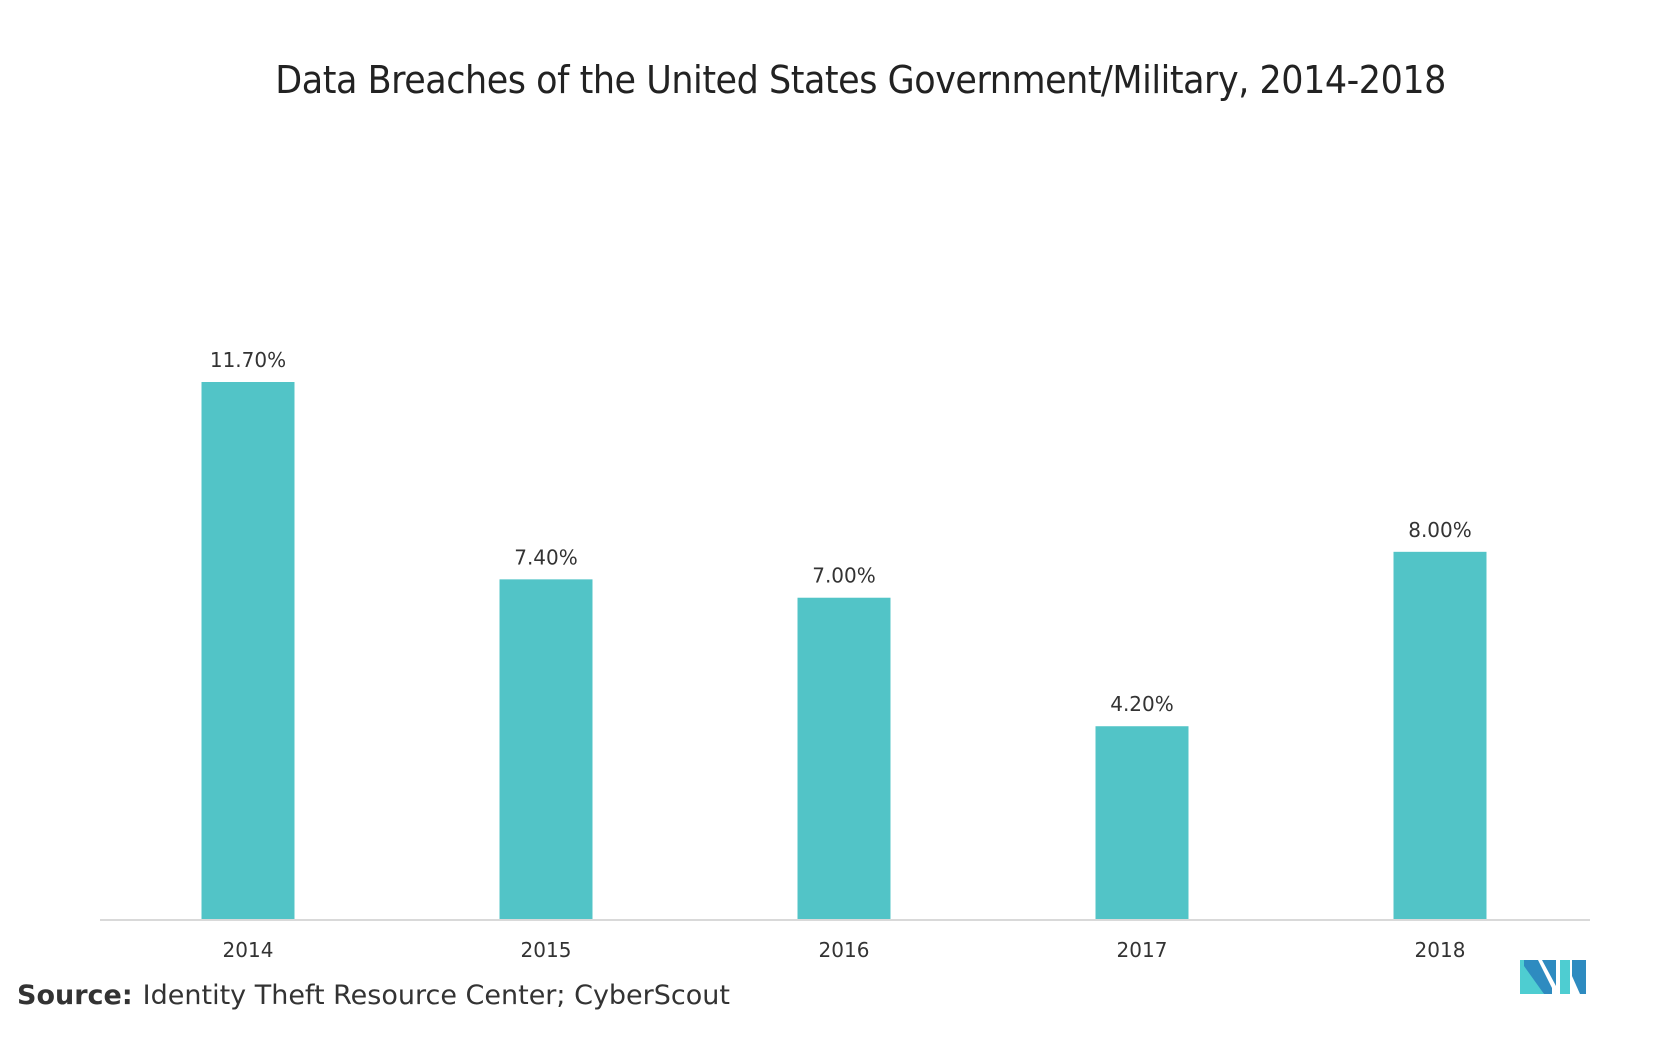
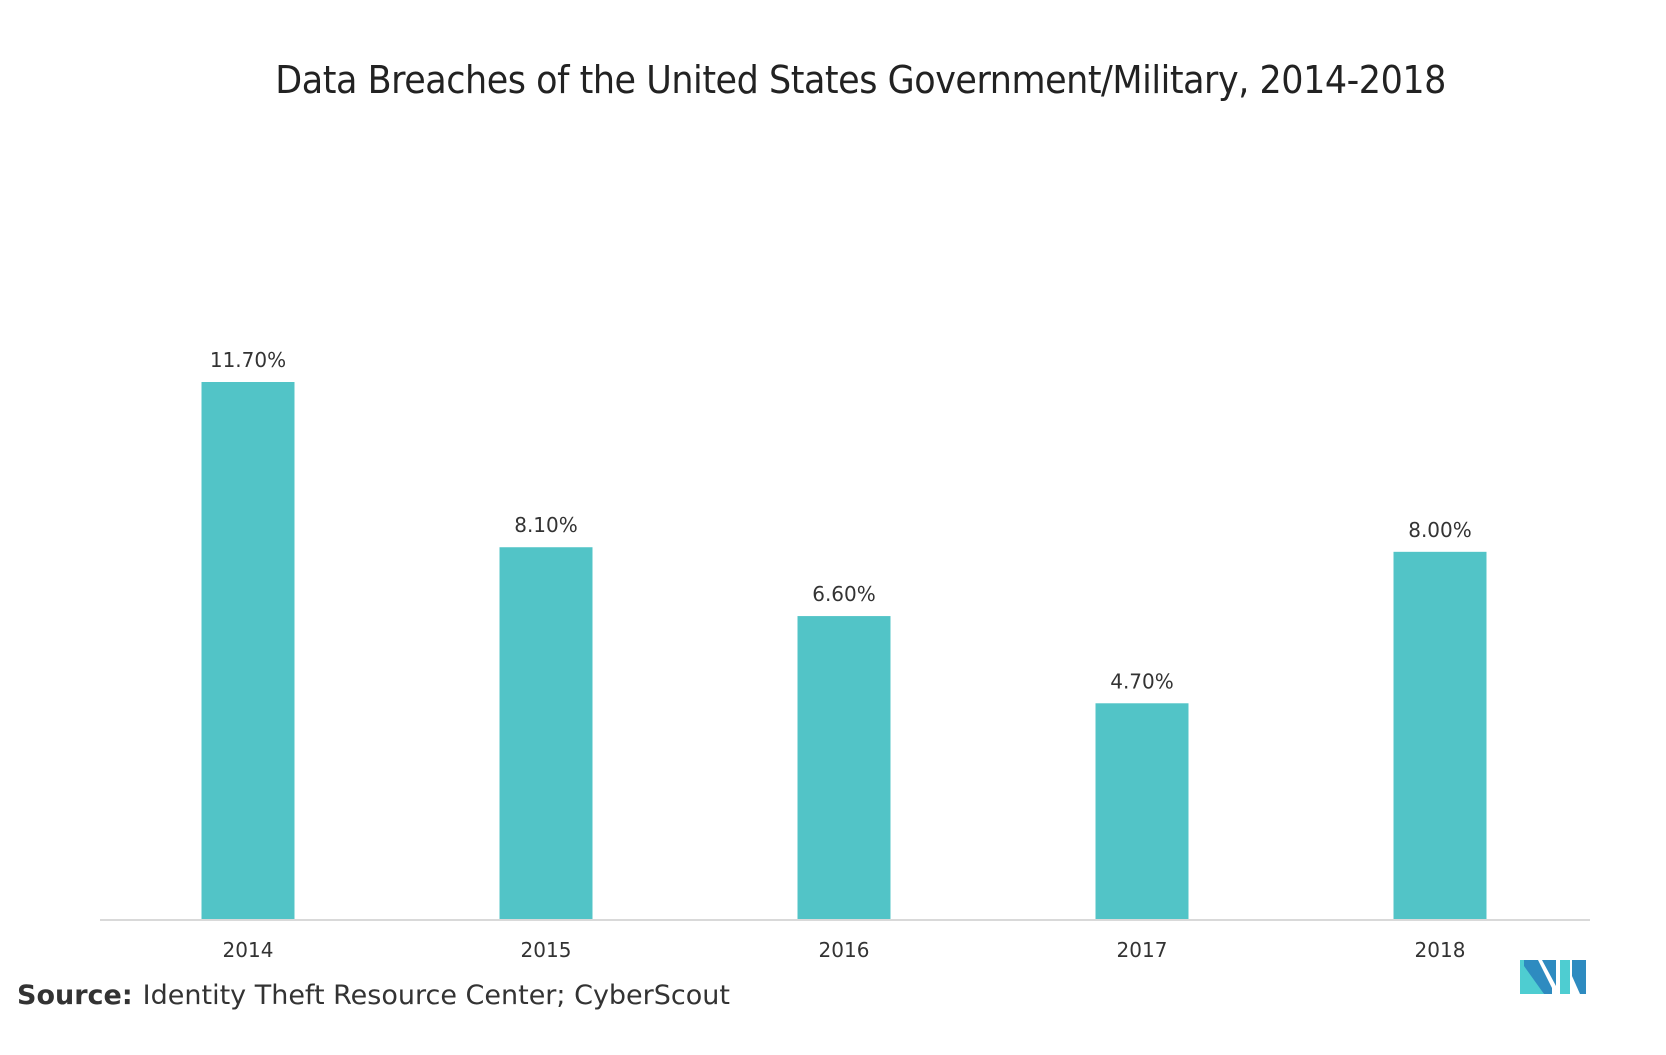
2015: 7.40% -> 8.10%
2016: 7.00% -> 6.60%
2017: 4.20% -> 4.70%
